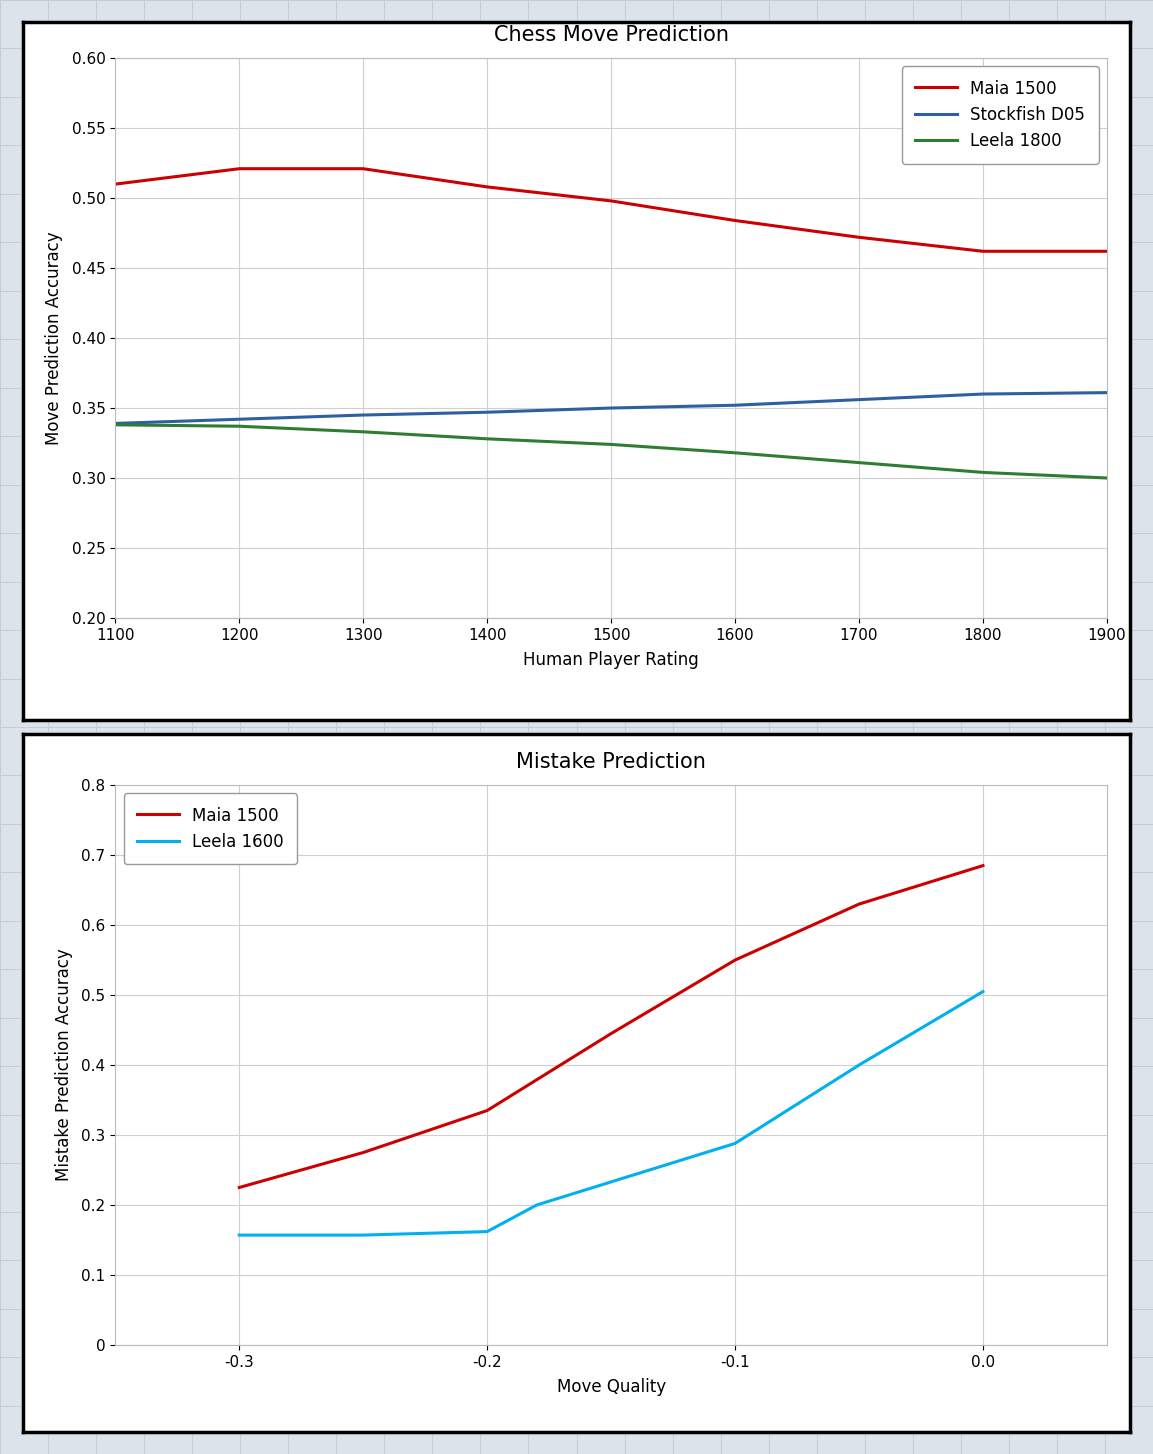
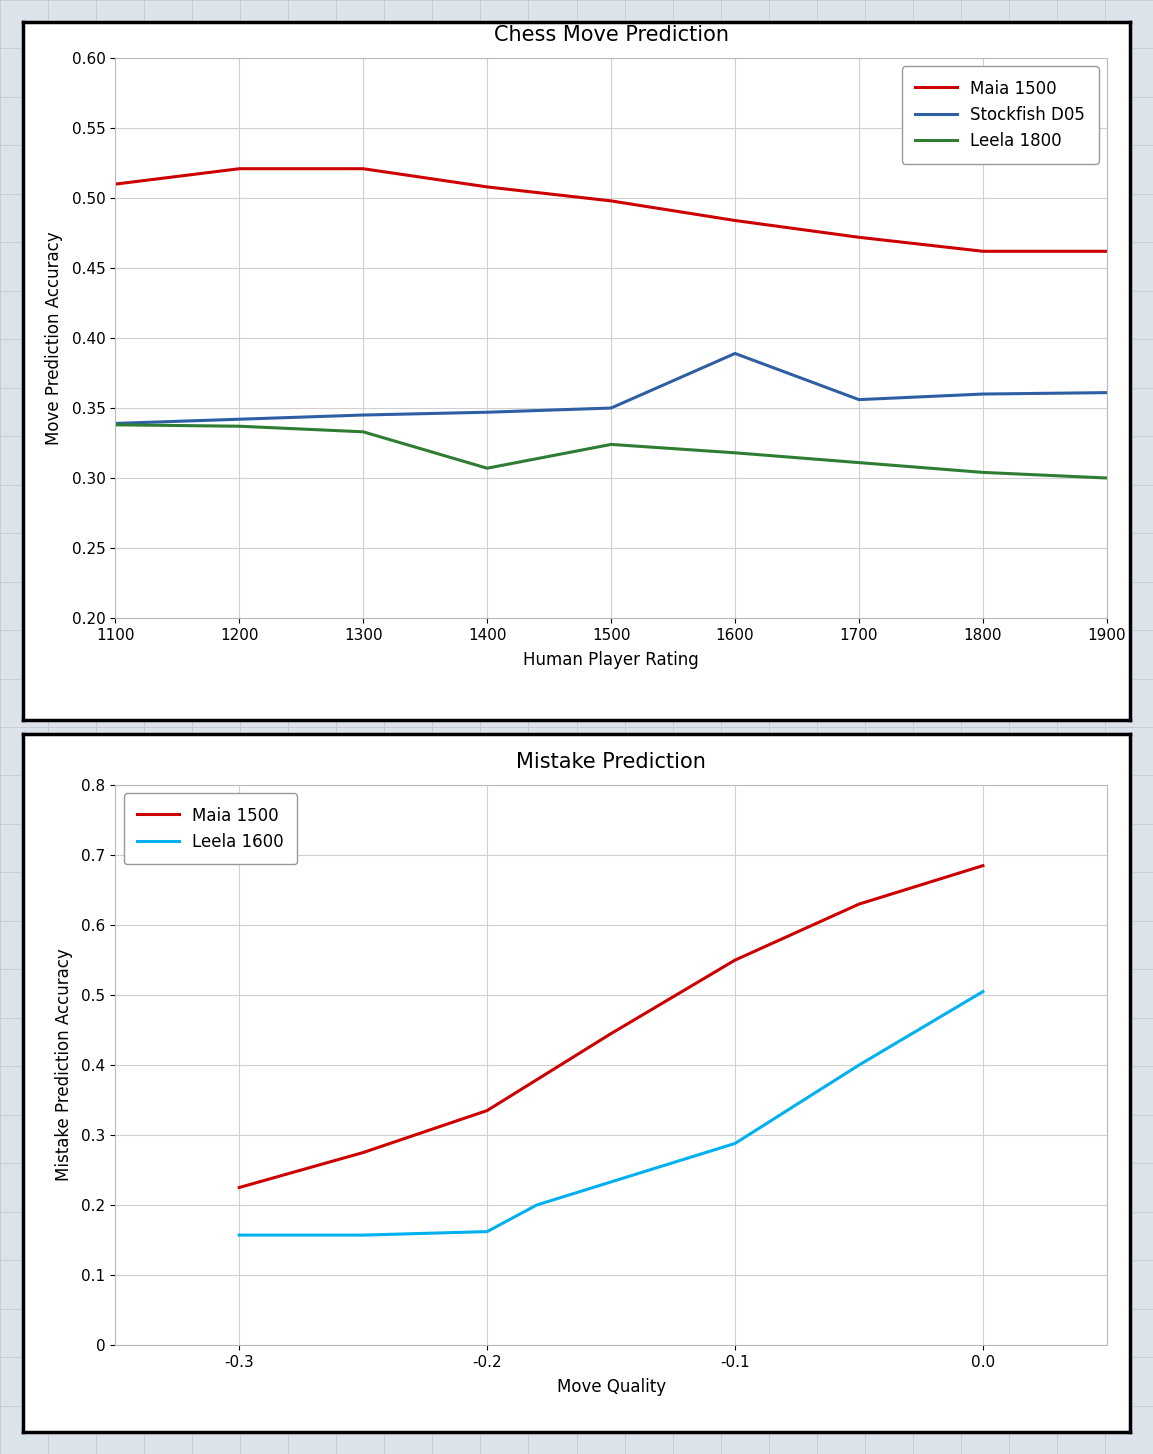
Chess Move Prediction/Leela 1800/1400: 0.328 -> 0.307
Chess Move Prediction/Stockfish D05/1600: 0.352 -> 0.389
